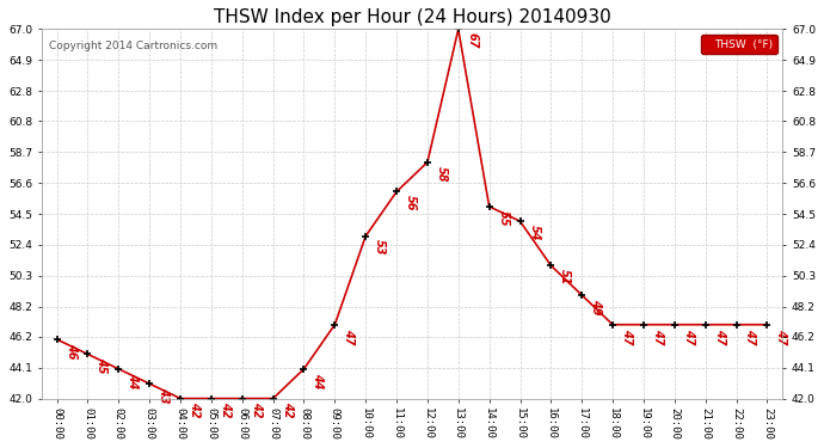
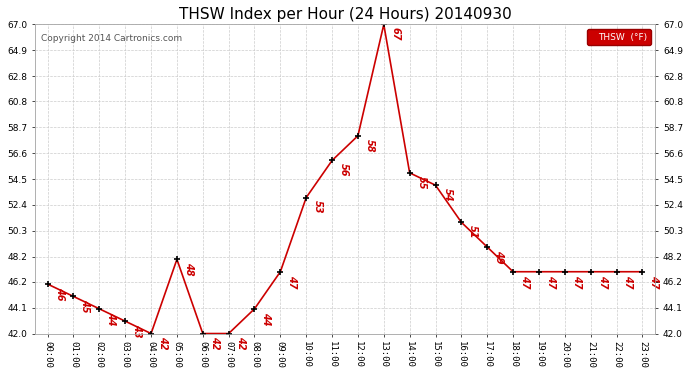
05:00: 42 -> 48
